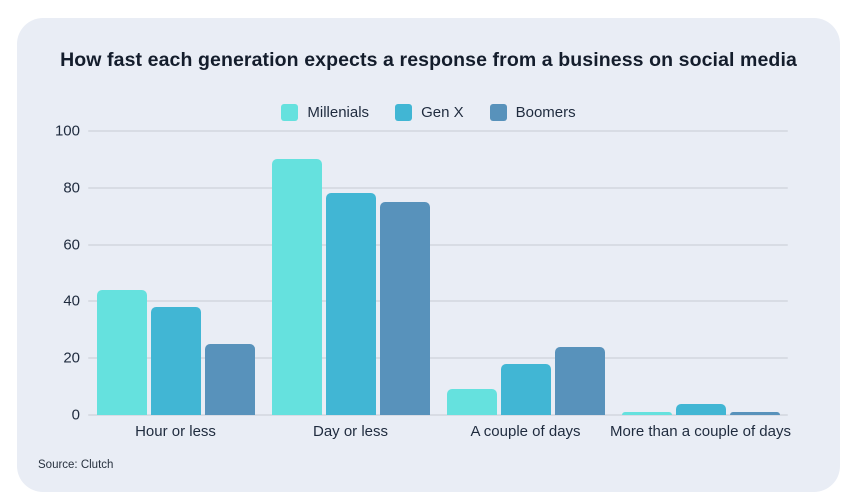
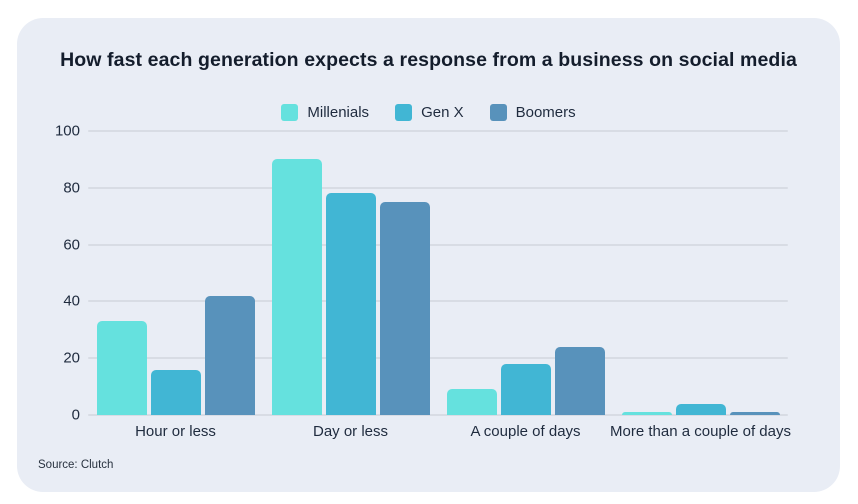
Millenials/Hour or less: 44 -> 33
Gen X/Hour or less: 38 -> 16
Boomers/Hour or less: 25 -> 42
